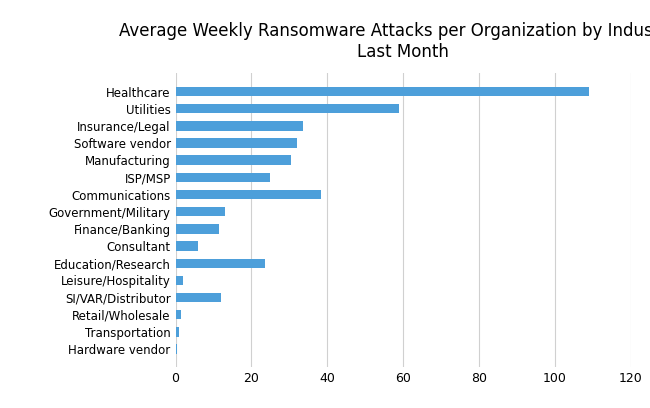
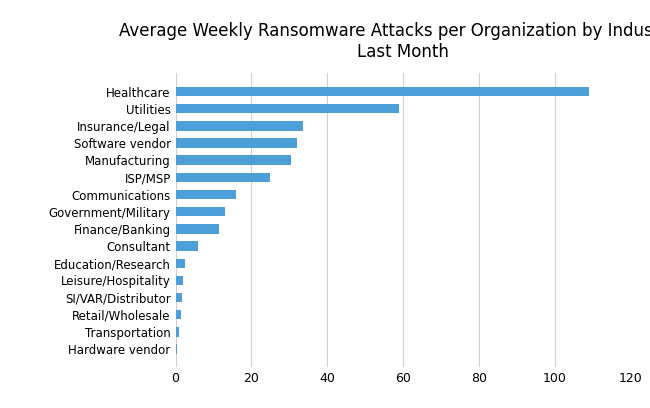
Communications: 38.5 -> 16.0
Education/Research: 23.5 -> 2.5
SI/VAR/Distributor: 12.0 -> 1.8
